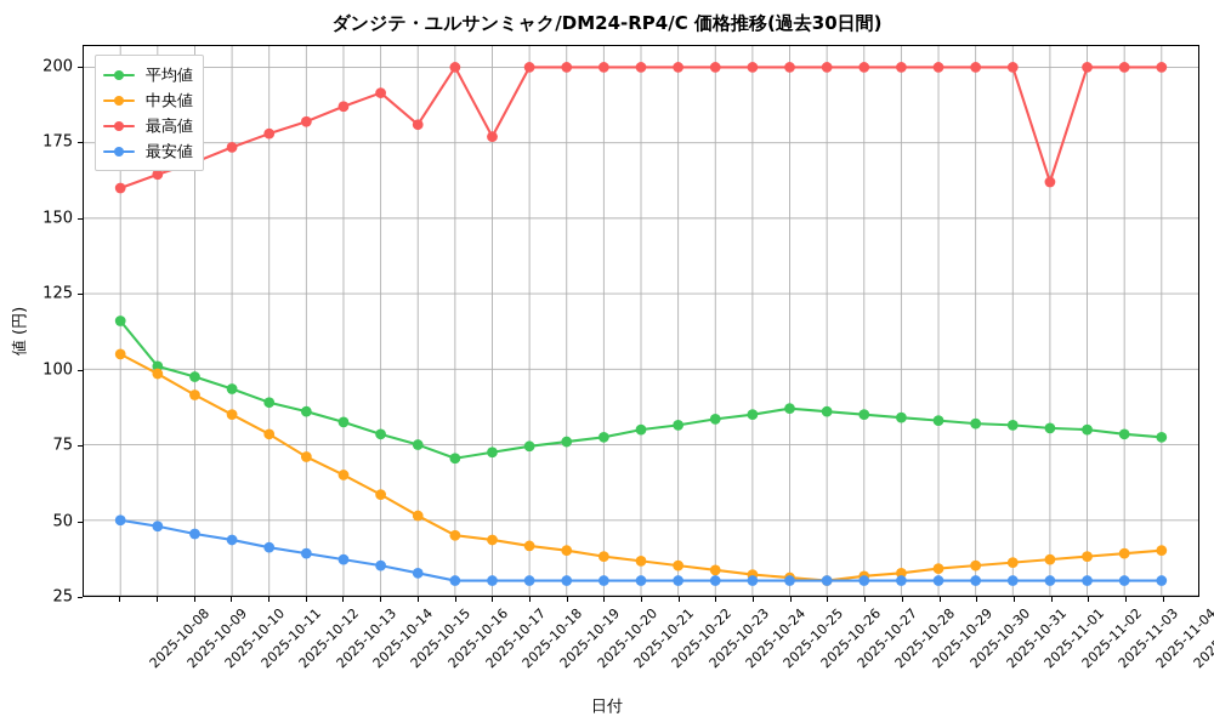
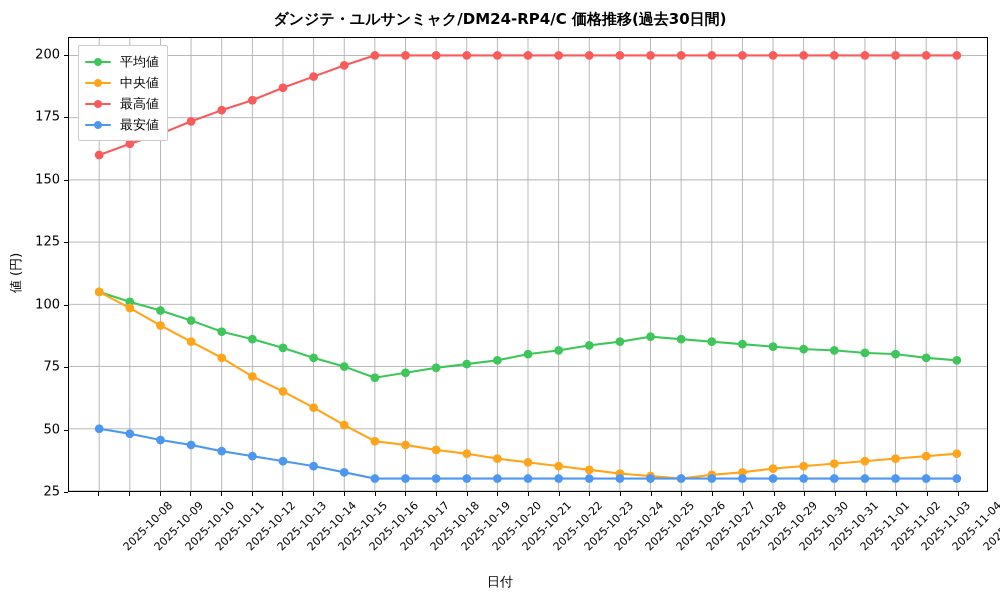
平均値/2025-10-08: 116 -> 105
最高値/2025-10-16: 181 -> 196
最高値/2025-10-18: 177 -> 200
最高値/2025-11-02: 162 -> 200
